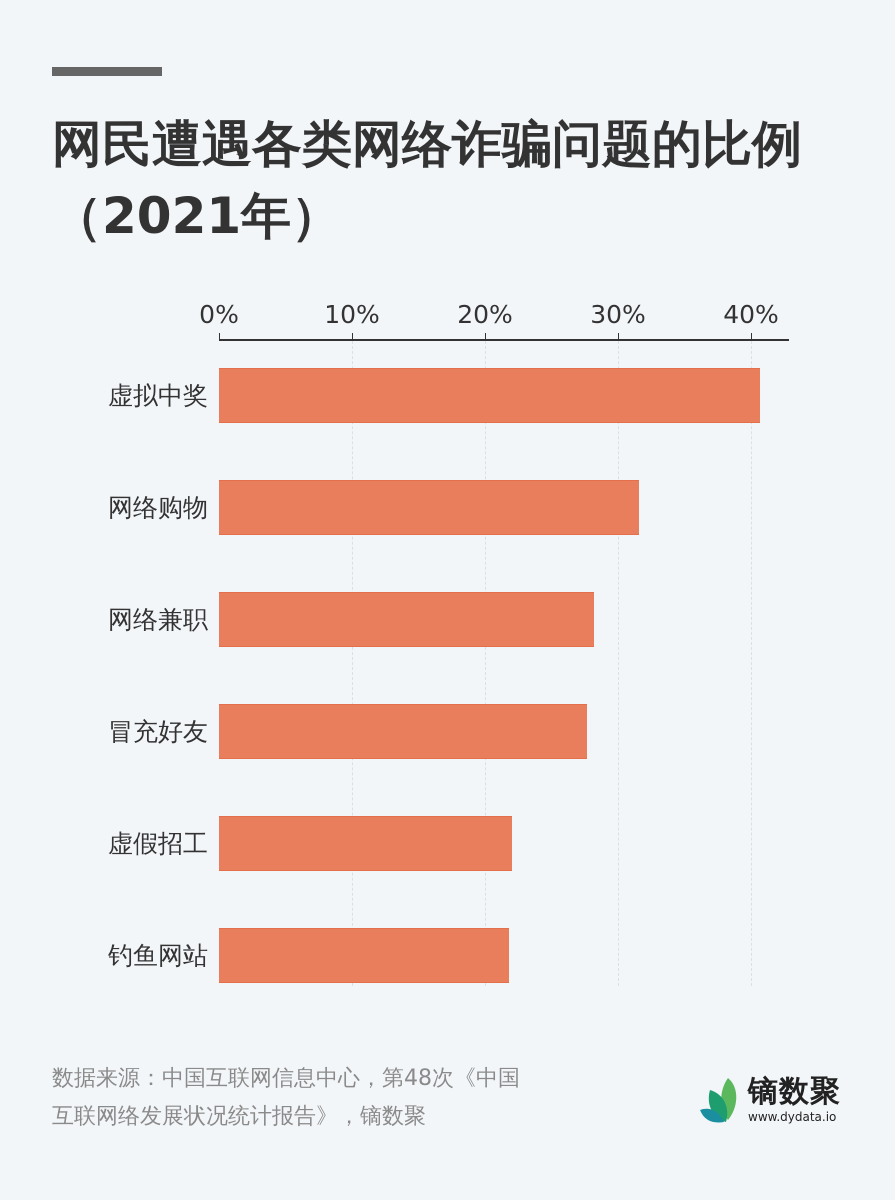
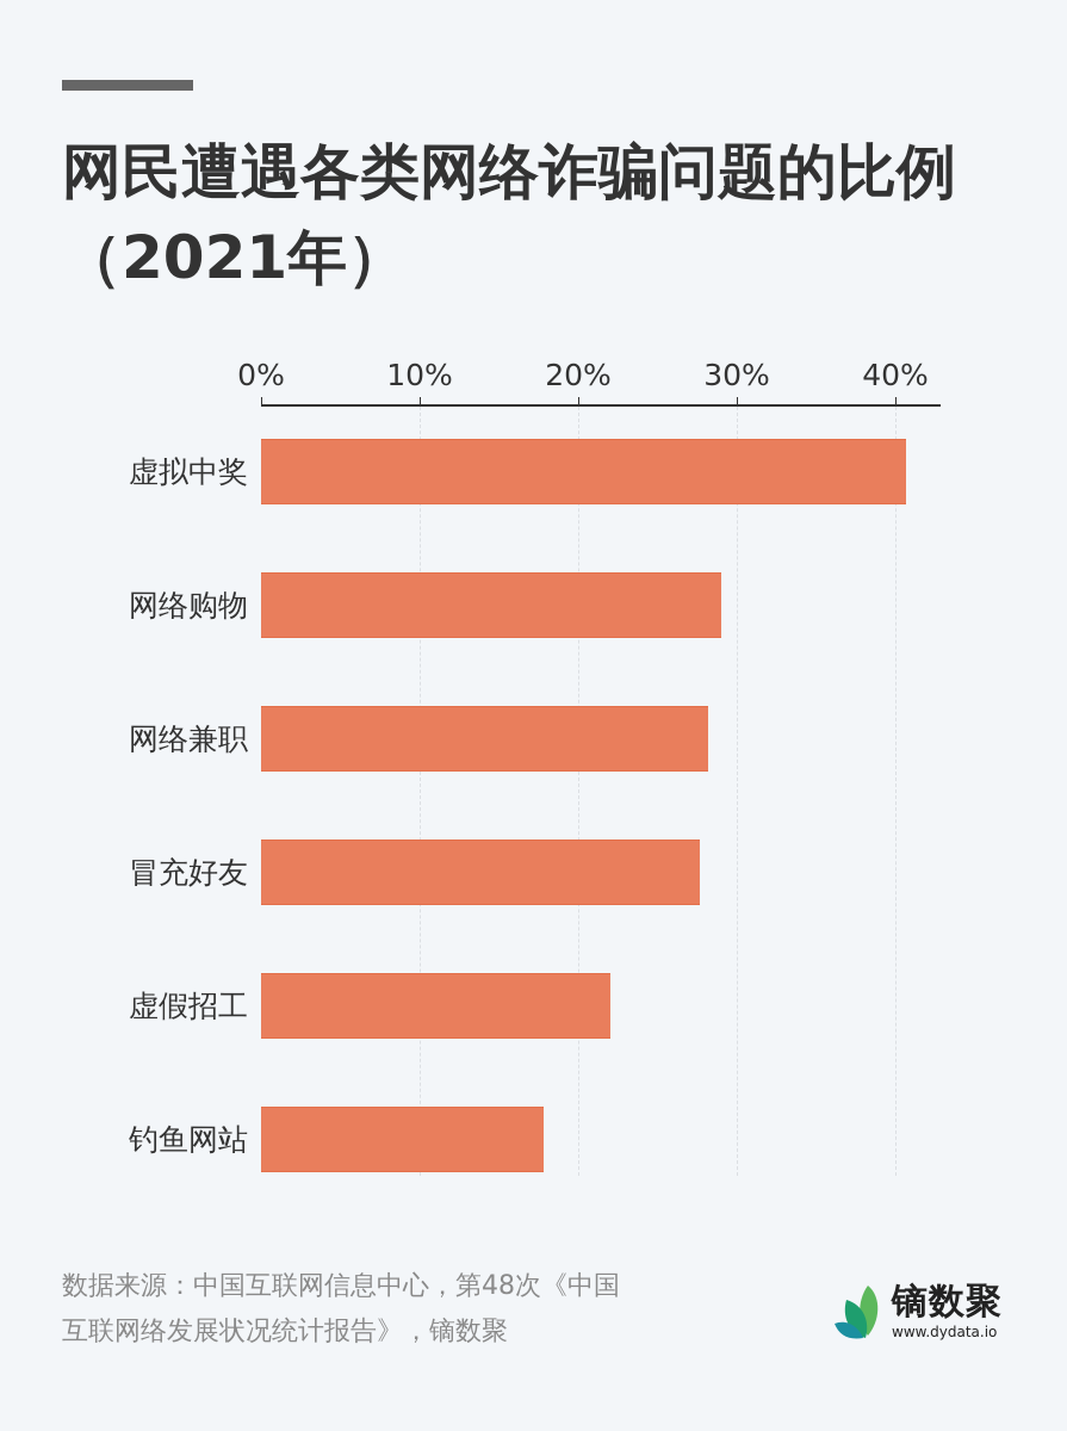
网络购物: 31.6% -> 29.0%
钓鱼网站: 21.8% -> 17.8%
